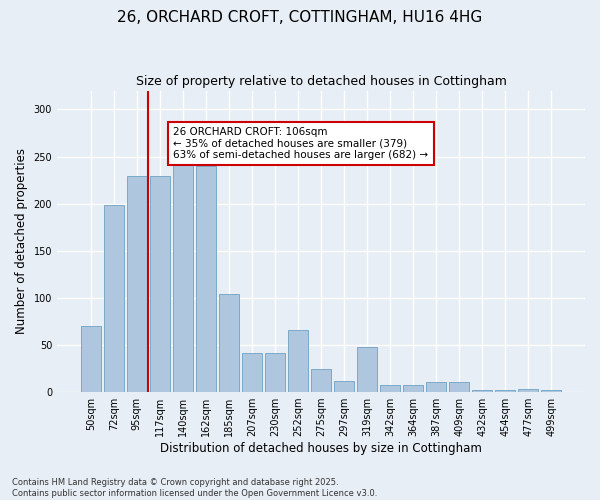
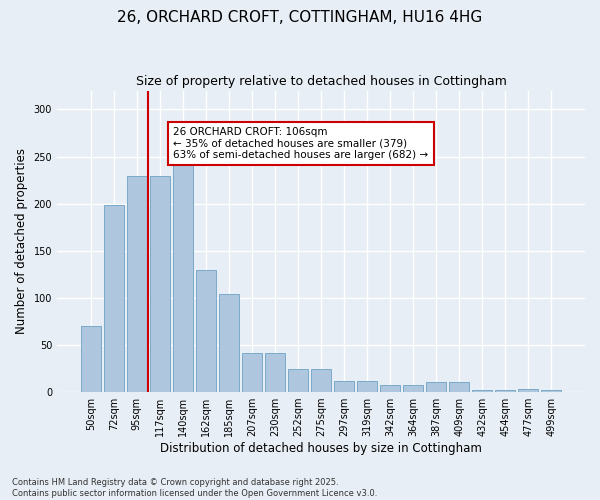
162sqm: 240 -> 130
252sqm: 66 -> 25
319sqm: 48 -> 12
